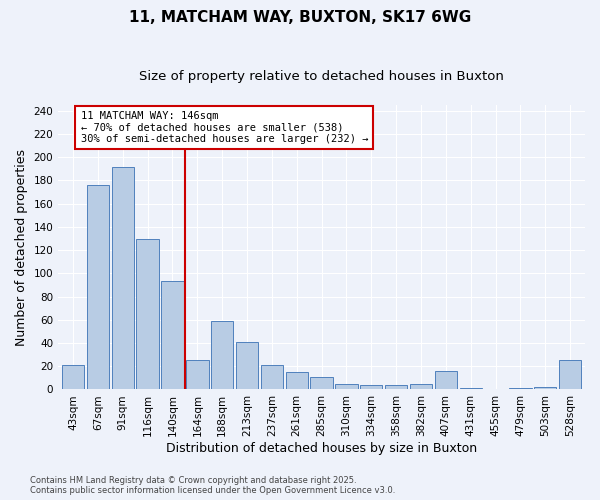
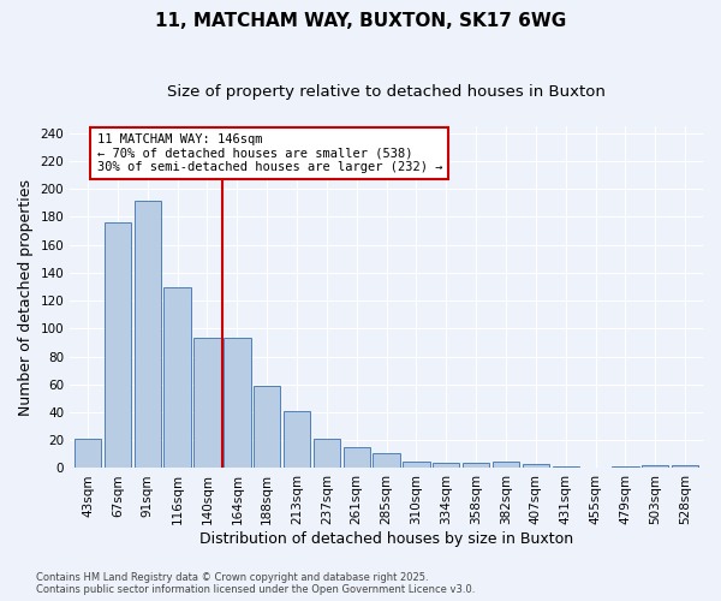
164sqm: 25 -> 93
407sqm: 16 -> 3
528sqm: 25 -> 2
